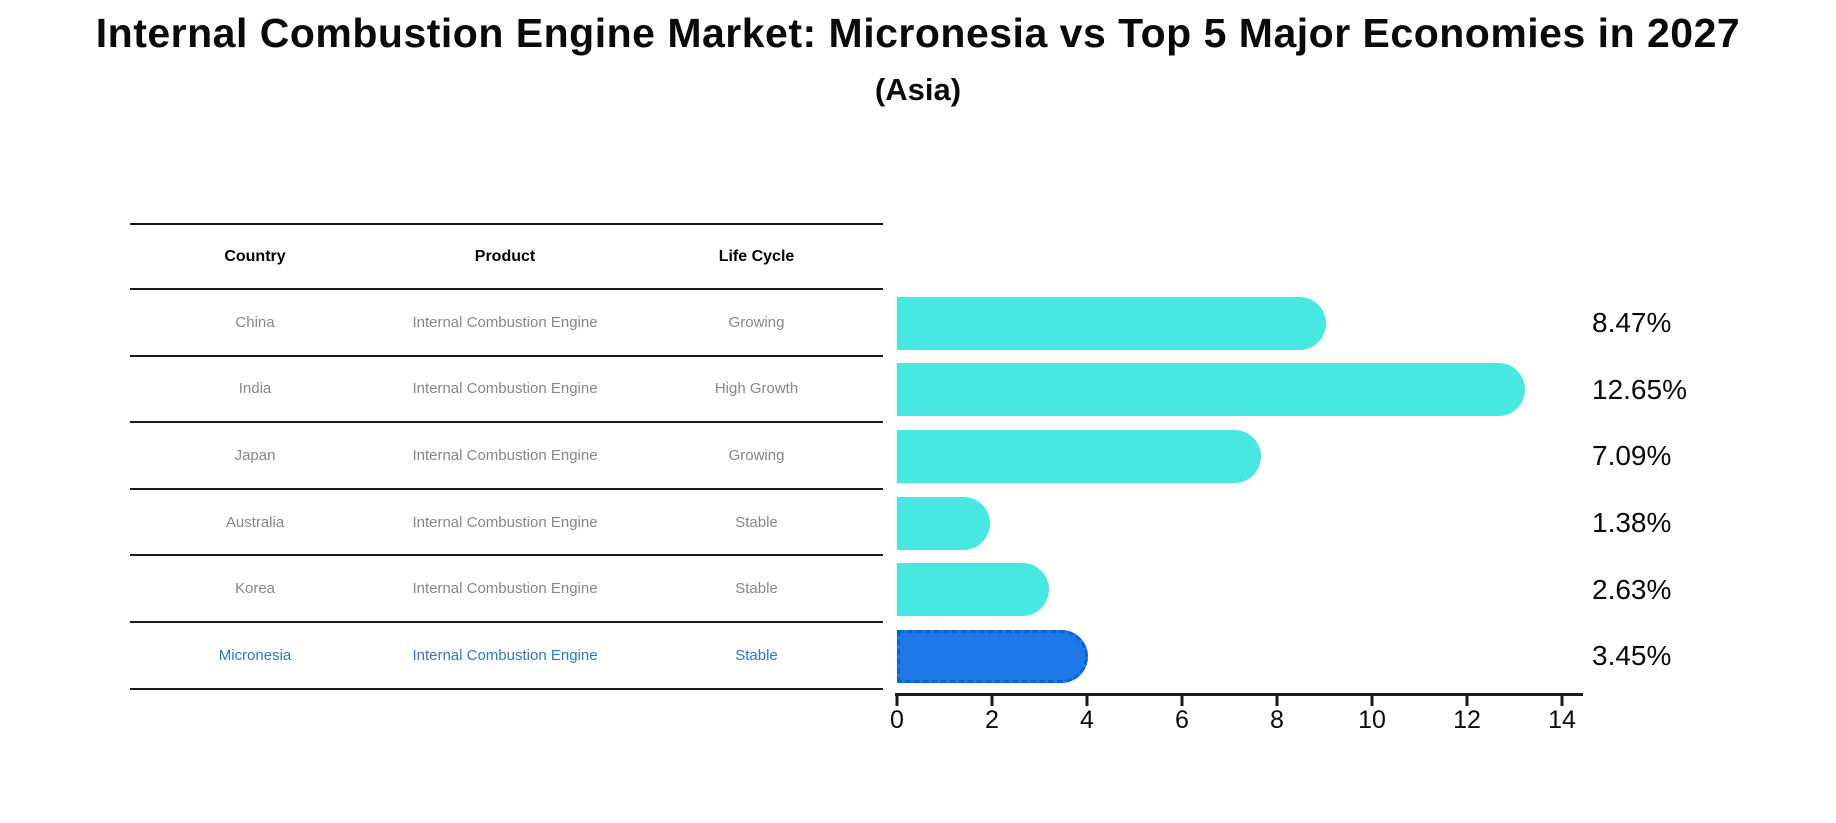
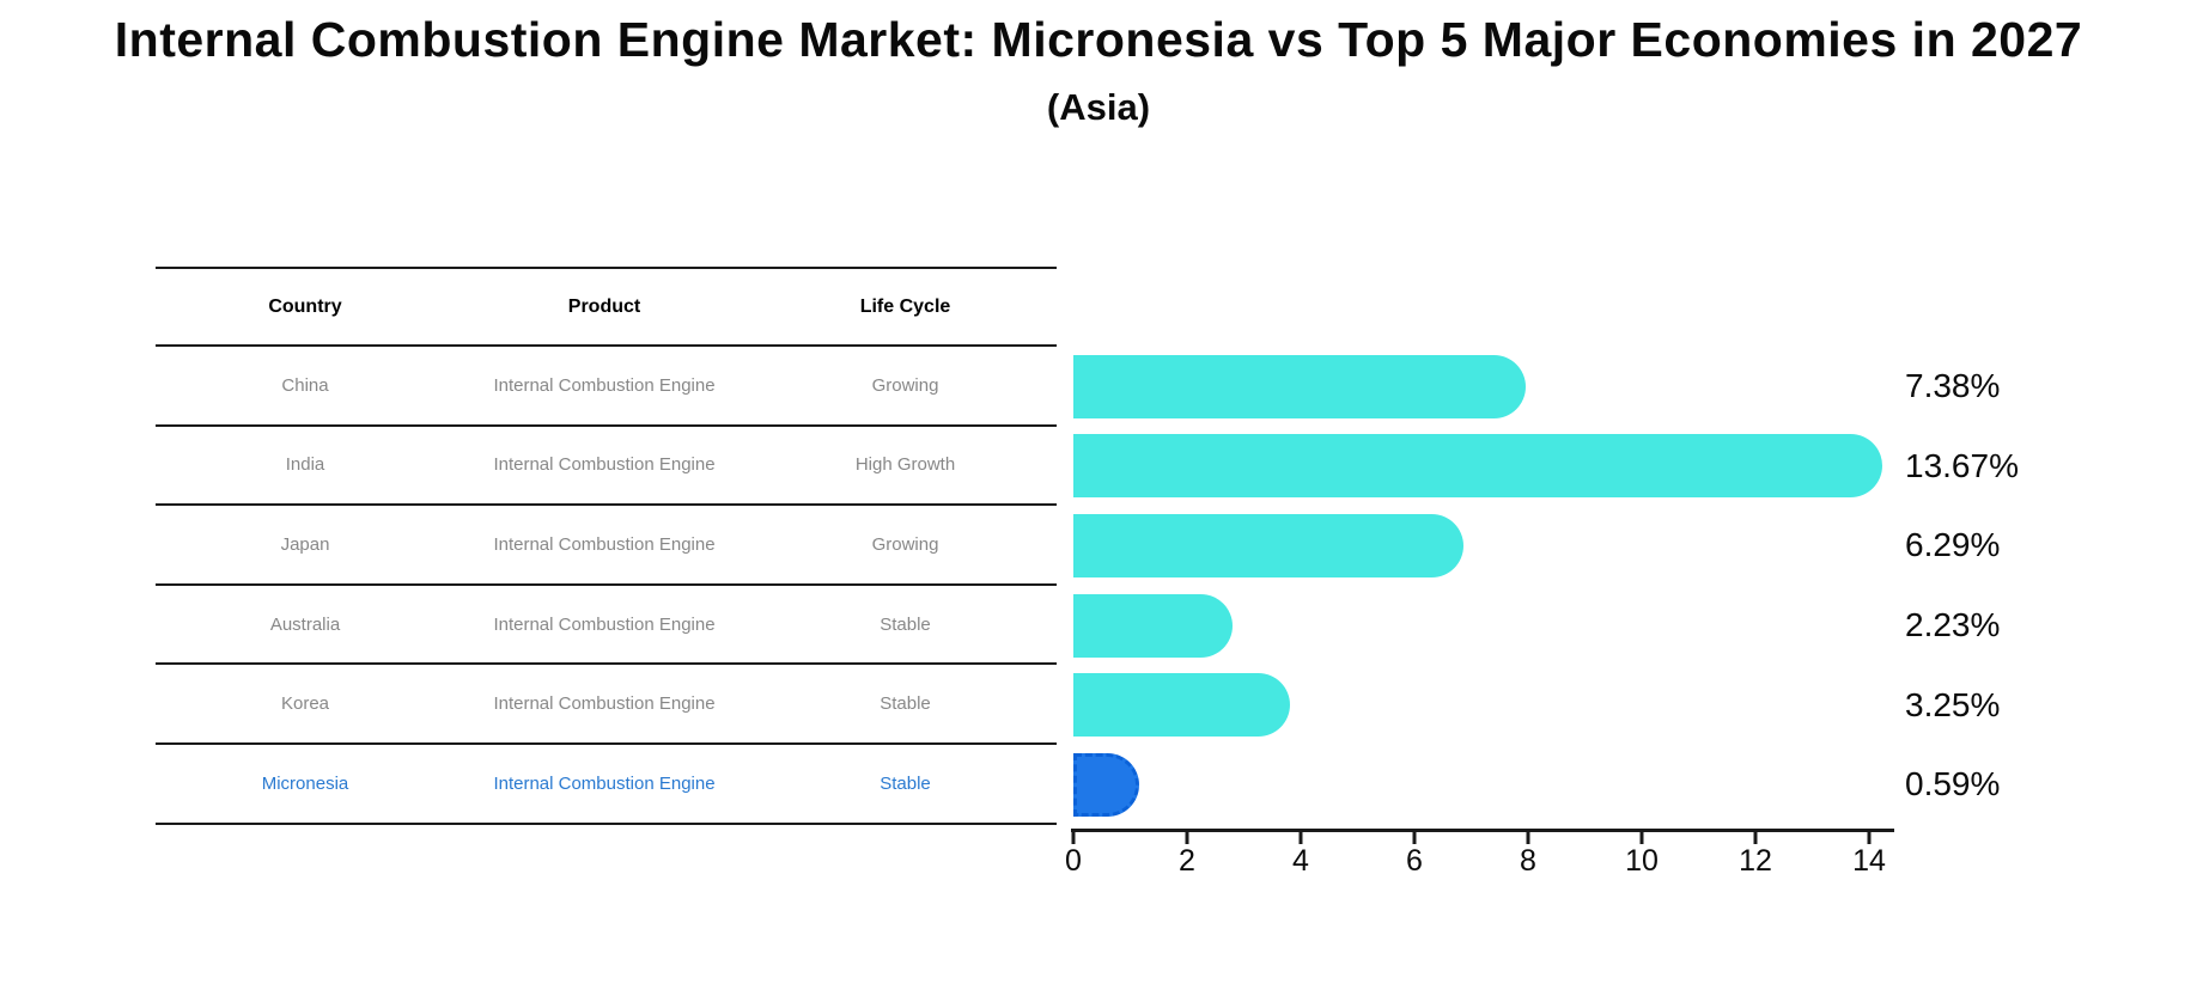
China: 8.47% -> 7.38%
India: 12.65% -> 13.67%
Japan: 7.09% -> 6.29%
Australia: 1.38% -> 2.23%
Korea: 2.63% -> 3.25%
Micronesia: 3.45% -> 0.59%
